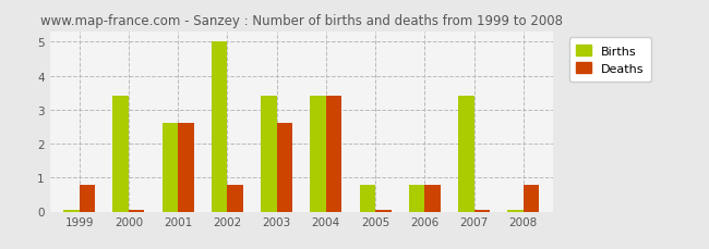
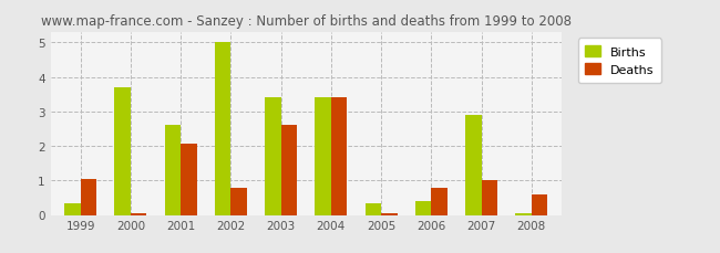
Births/1999: 0.05 -> 0.35
Deaths/1999: 0.80 -> 1.05
Births/2000: 3.40 -> 3.70
Deaths/2001: 2.60 -> 2.05
Births/2005: 0.80 -> 0.35
Births/2006: 0.80 -> 0.40
Births/2007: 3.40 -> 2.90
Deaths/2007: 0.05 -> 1.00
Deaths/2008: 0.80 -> 0.60
